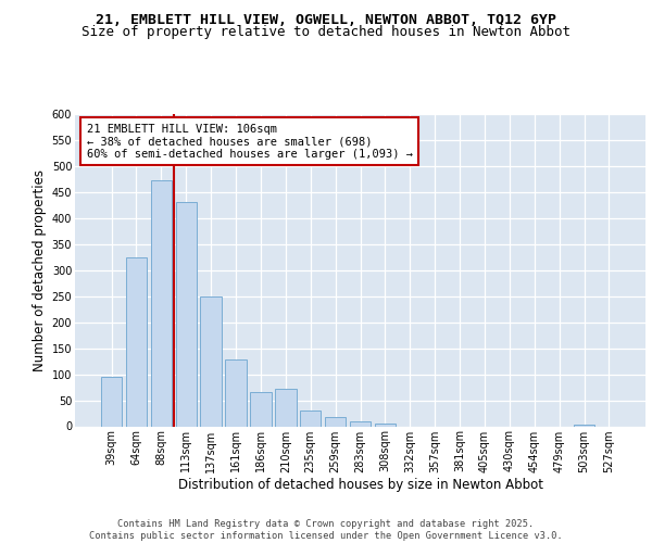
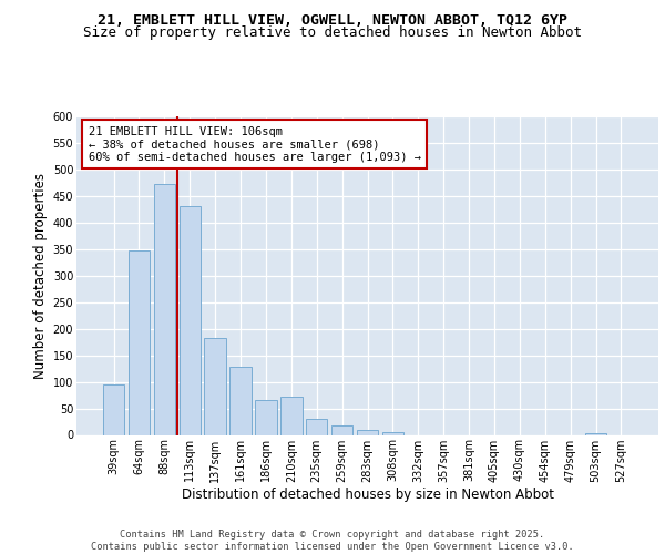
64sqm: 325 -> 348
137sqm: 250 -> 183
